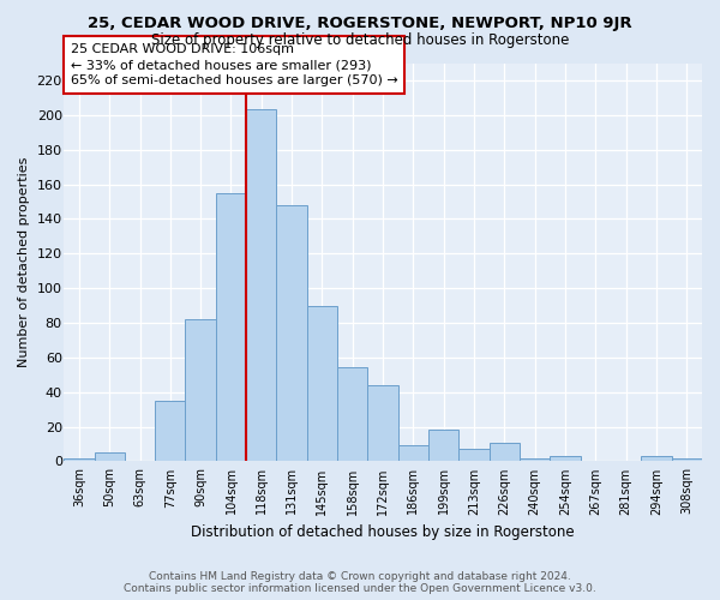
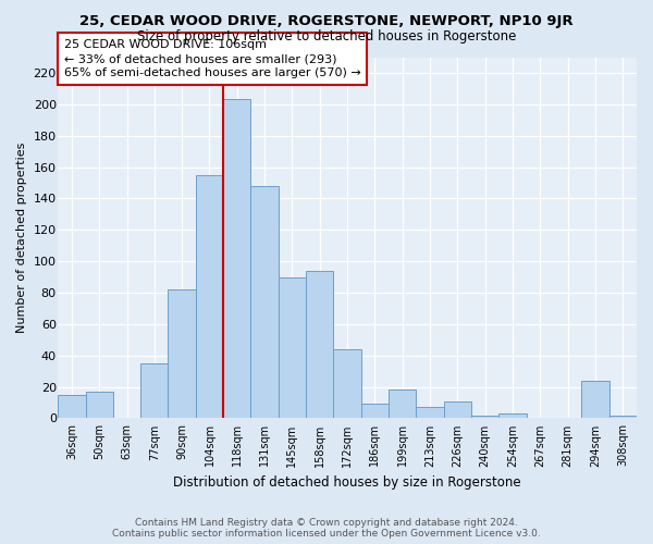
36sqm: 2 -> 15
50sqm: 5 -> 17
158sqm: 54 -> 94
294sqm: 3 -> 24
